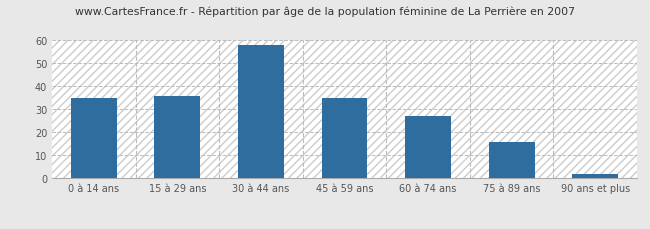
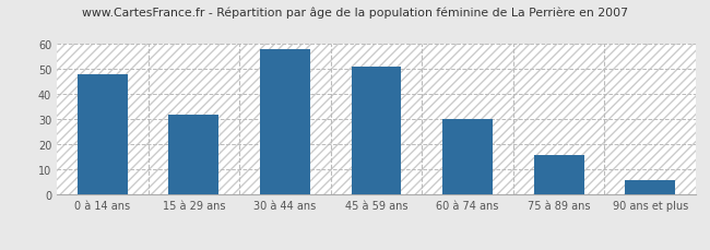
0 à 14 ans: 35 -> 48
15 à 29 ans: 36 -> 32
45 à 59 ans: 35 -> 51
60 à 74 ans: 27 -> 30
90 ans et plus: 2 -> 6
